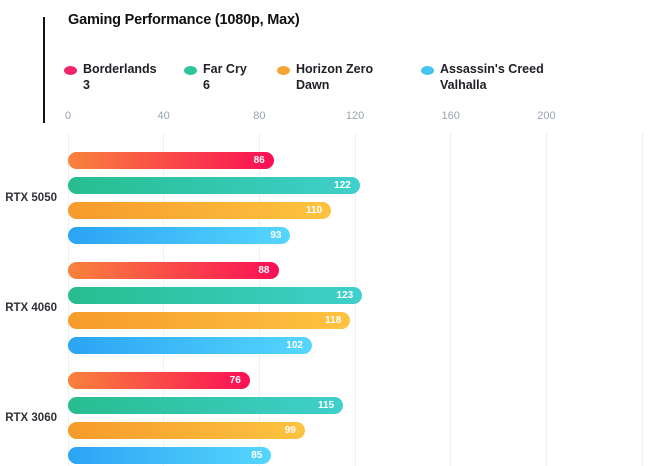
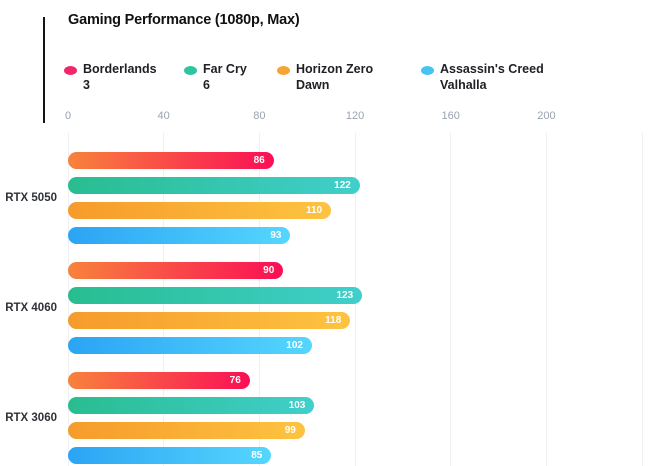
Borderlands 3/RTX 4060: 88 -> 90
Far Cry 6/RTX 3060: 115 -> 103
